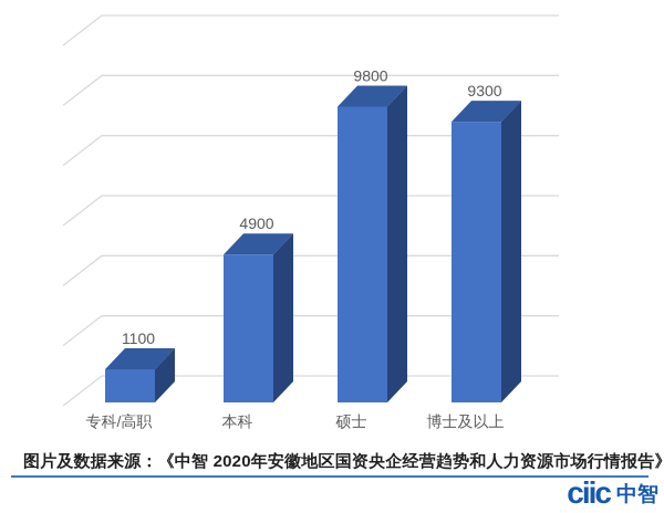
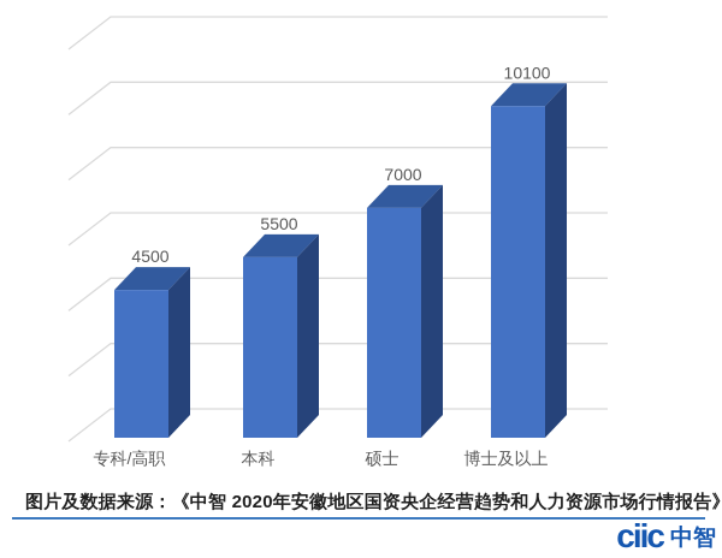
专科/高职: 1100 -> 4500
本科: 4900 -> 5500
硕士: 9800 -> 7000
博士及以上: 9300 -> 10100
